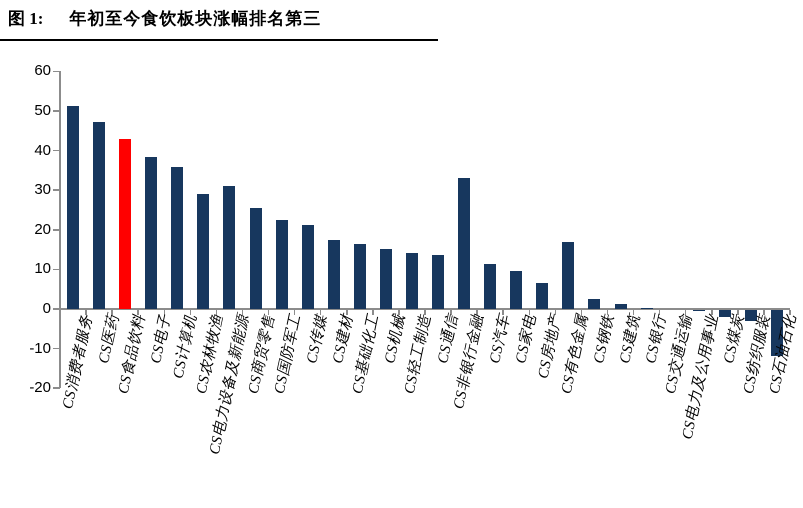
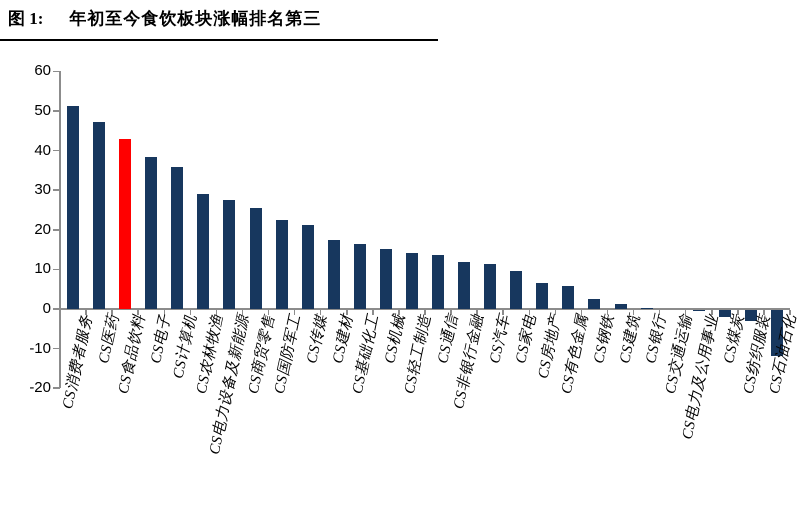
CS电力设备及新能源: 31 -> 27
CS非银行金融: 33 -> 12
CS有色金属: 17 -> 6
